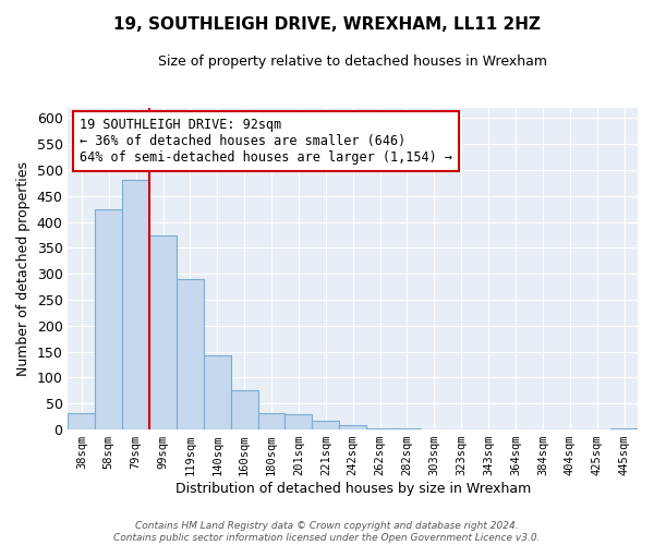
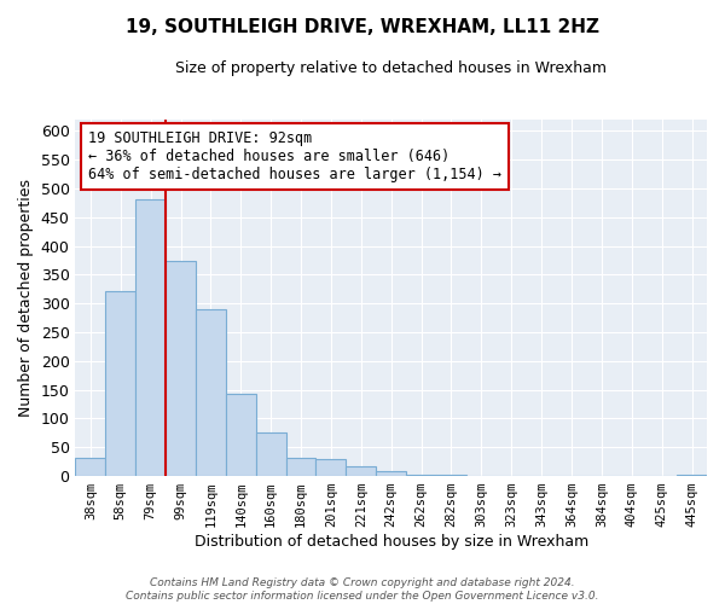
58sqm: 425 -> 322
